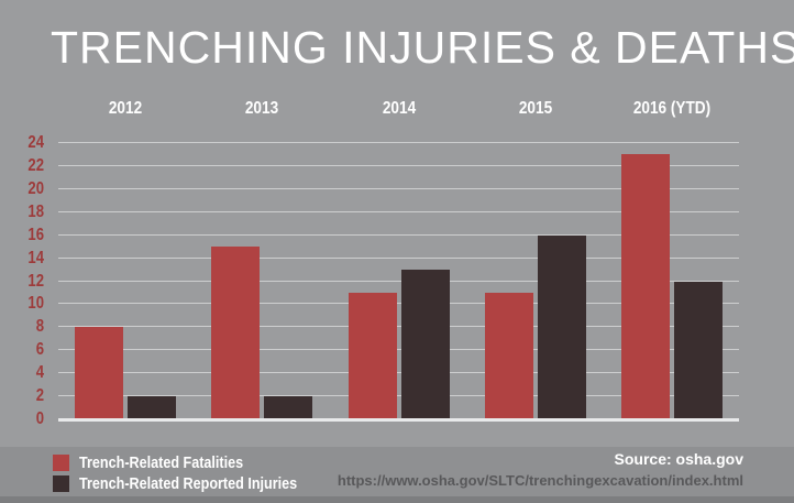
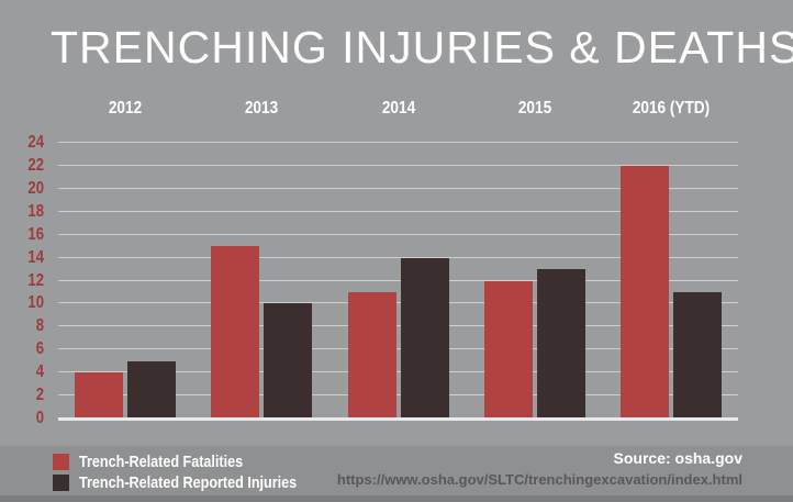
Trench-Related Fatalities/2012: 8 -> 4
Trench-Related Reported Injuries/2012: 2 -> 5
Trench-Related Reported Injuries/2013: 2 -> 10
Trench-Related Reported Injuries/2014: 13 -> 14
Trench-Related Fatalities/2015: 11 -> 12
Trench-Related Reported Injuries/2015: 16 -> 13
Trench-Related Fatalities/2016 (YTD): 23 -> 22
Trench-Related Reported Injuries/2016 (YTD): 12 -> 11
